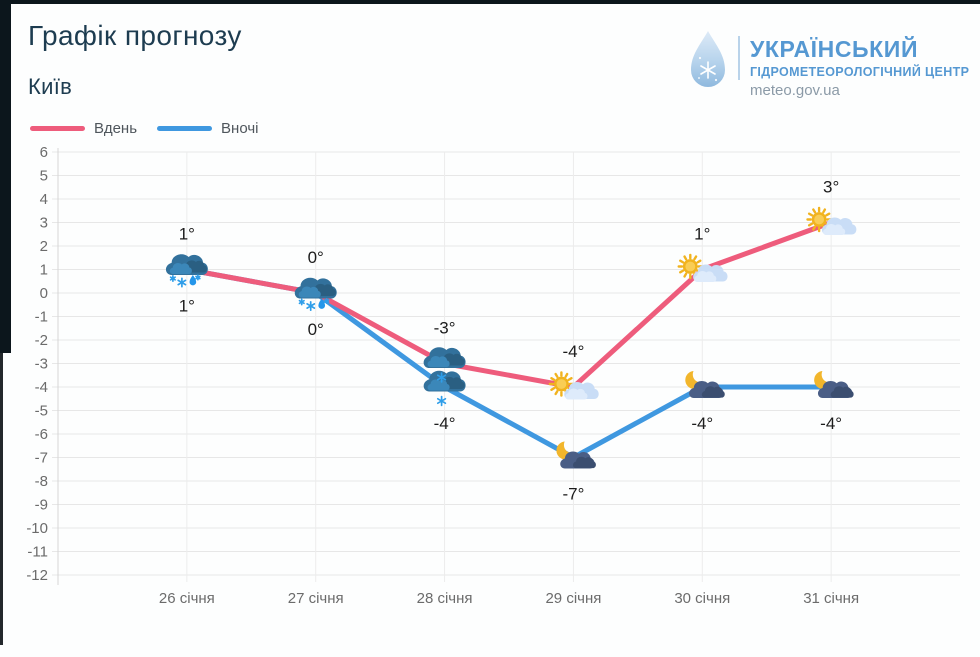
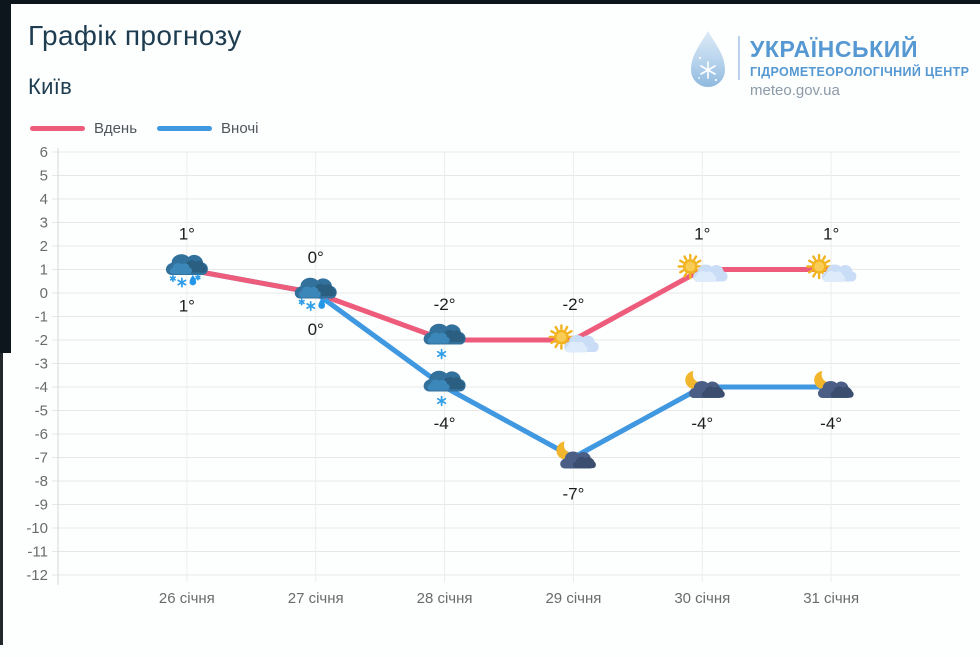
Вдень/28 січня: -3° -> -2°
Вдень/29 січня: -4° -> -2°
Вдень/31 січня: 3° -> 1°
